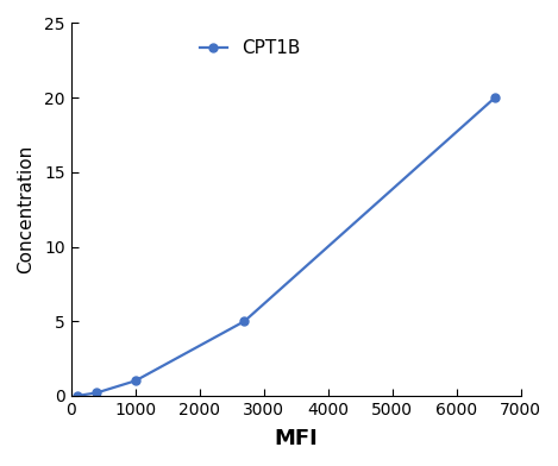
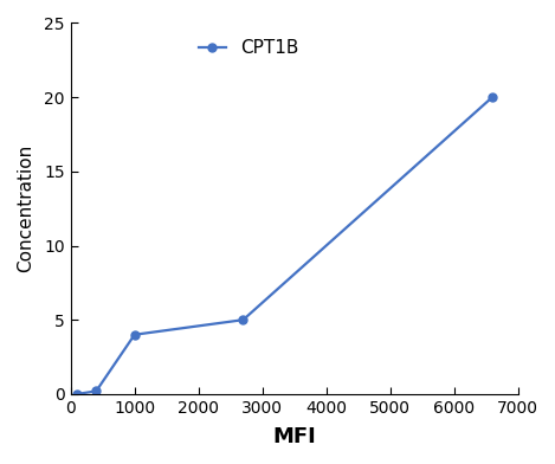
1000: 1.0 -> 4.0
